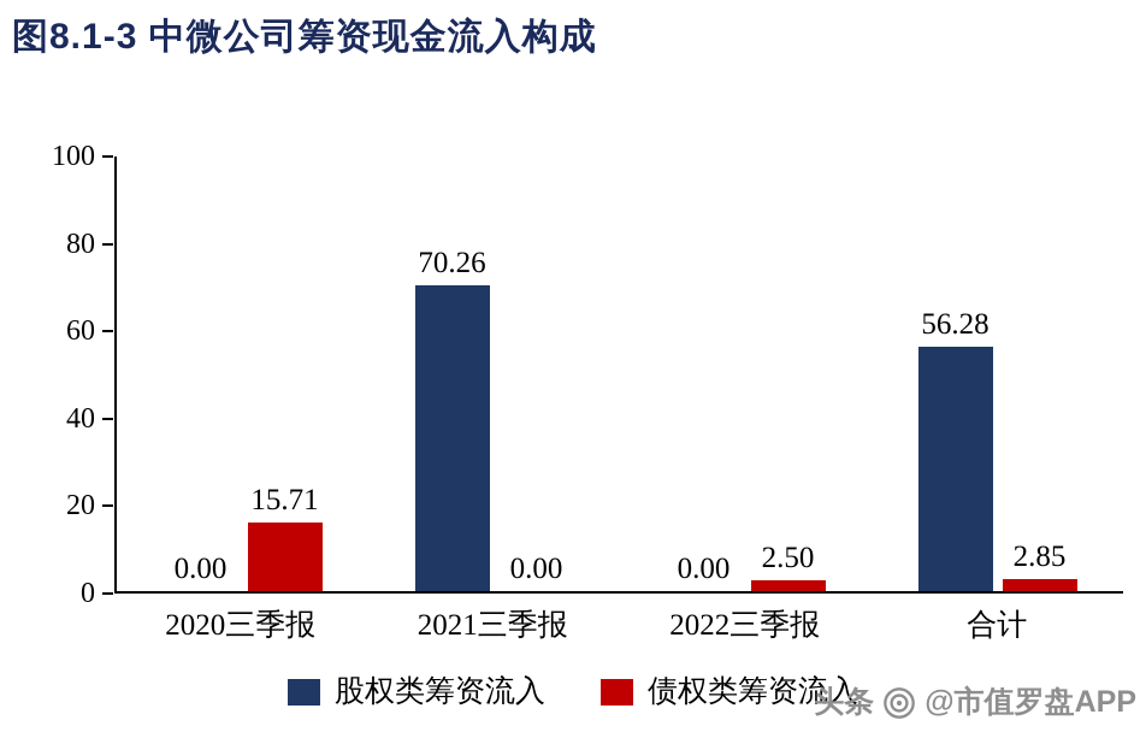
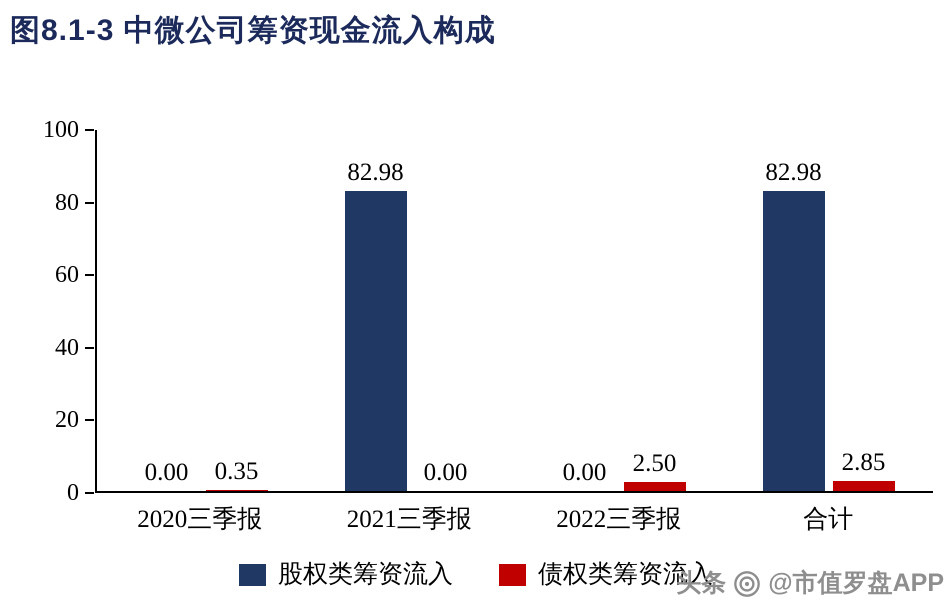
债权类筹资流入/2020三季报: 15.71 -> 0.35
股权类筹资流入/2021三季报: 70.26 -> 82.98
股权类筹资流入/合计: 56.28 -> 82.98
